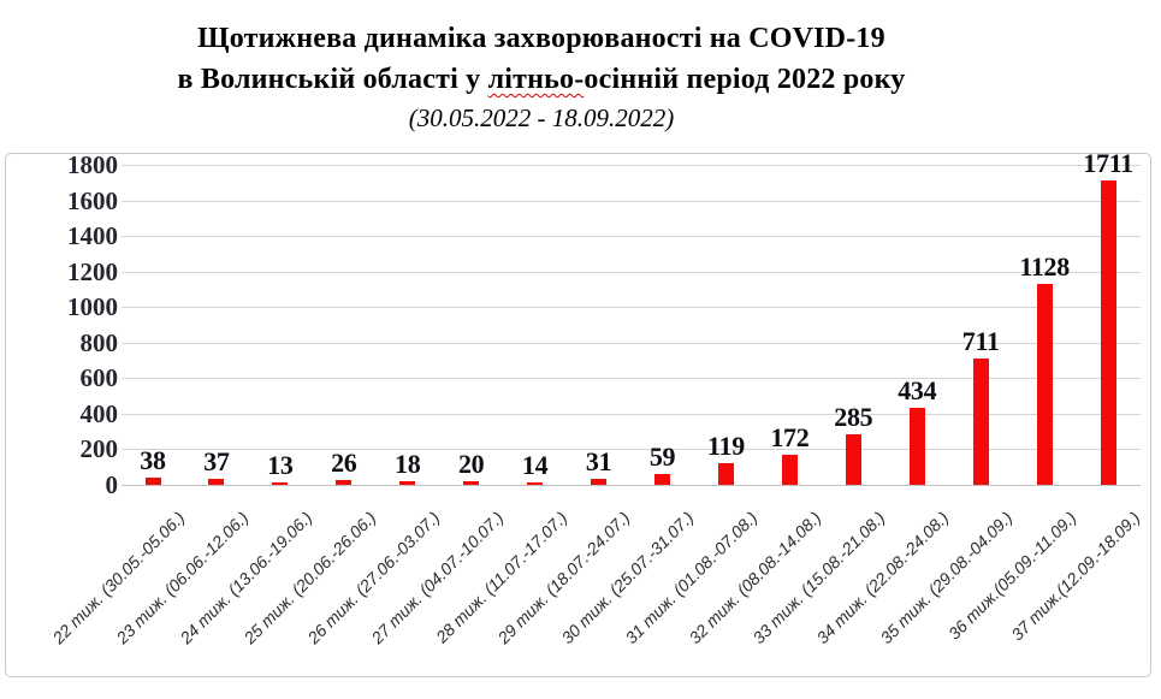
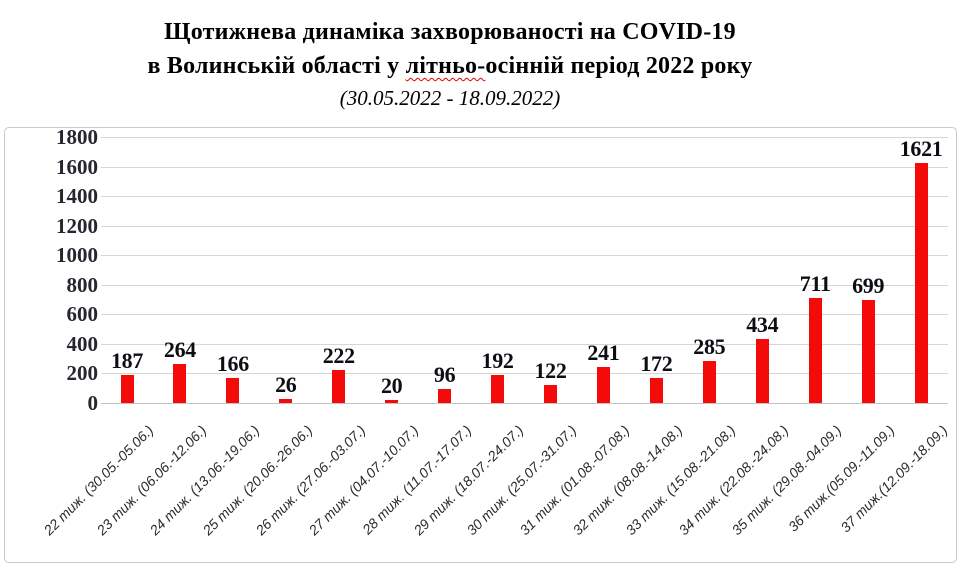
22 тиж. (30.05.-05.06.): 38 -> 187
23 тиж. (06.06.-12.06.): 37 -> 264
24 тиж. (13.06.-19.06.): 13 -> 166
26 тиж. (27.06.-03.07.): 18 -> 222
28 тиж. (11.07.-17.07.): 14 -> 96
29 тиж. (18.07.-24.07.): 31 -> 192
30 тиж. (25.07.-31.07.): 59 -> 122
31 тиж. (01.08.-07.08.): 119 -> 241
36 тиж.(05.09.-11.09.): 1128 -> 699
37 тиж.(12.09.-18.09.): 1711 -> 1621
